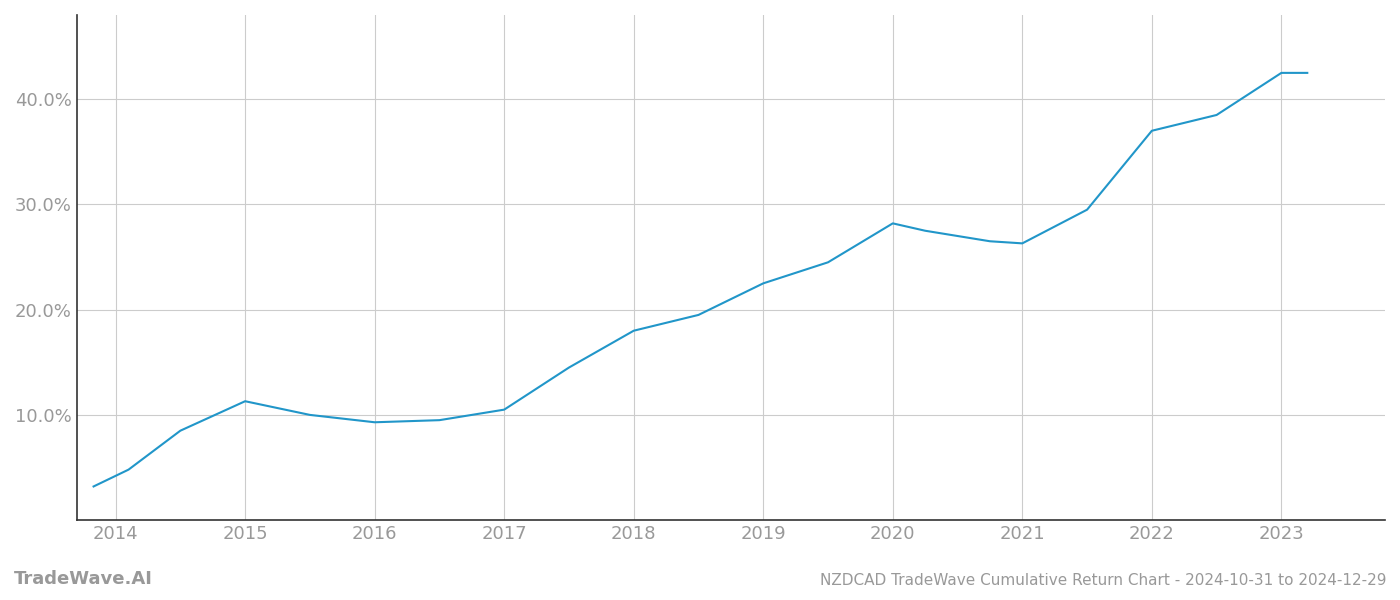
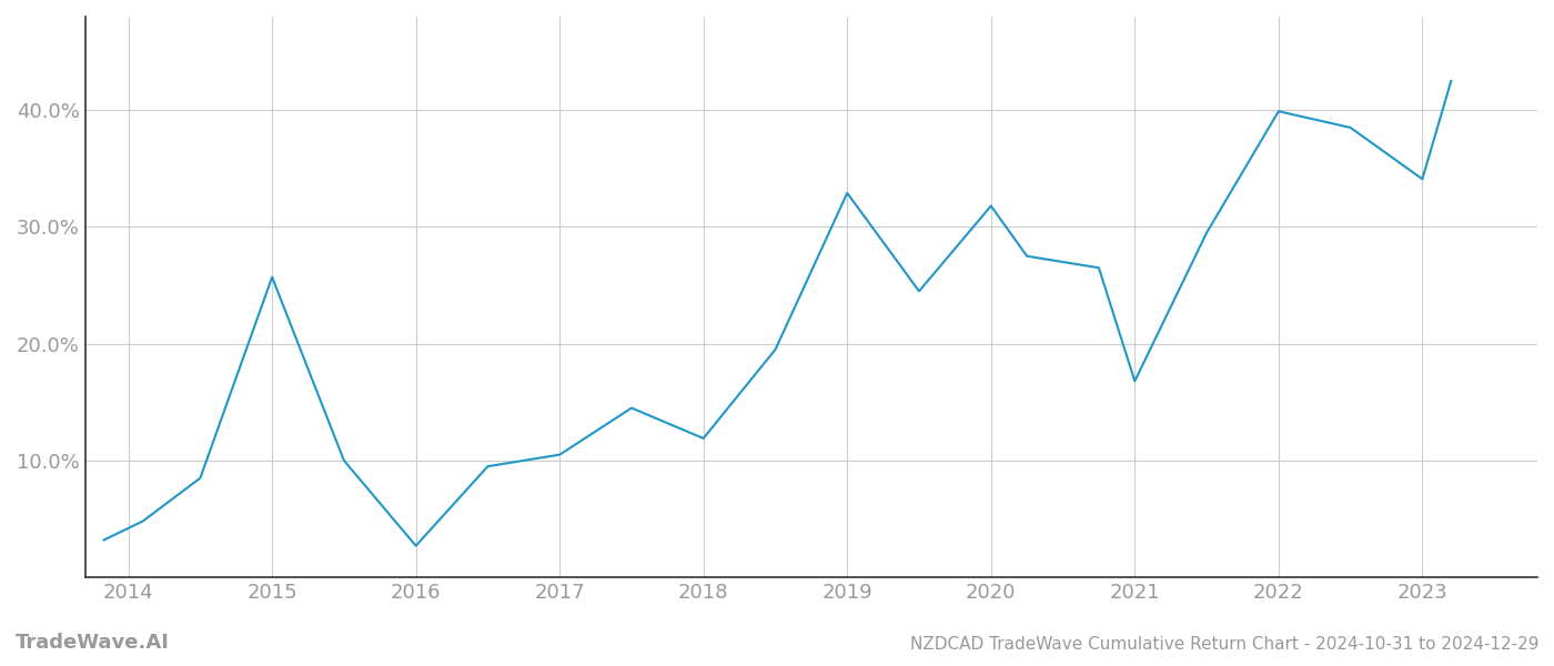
2015: 11.3% -> 25.7%
2016: 9.3% -> 2.7%
2018: 18.0% -> 11.9%
2019: 22.5% -> 32.9%
2020: 28.2% -> 31.8%
2021: 26.3% -> 16.8%
2022: 37.0% -> 39.9%
2023: 42.5% -> 34.1%
